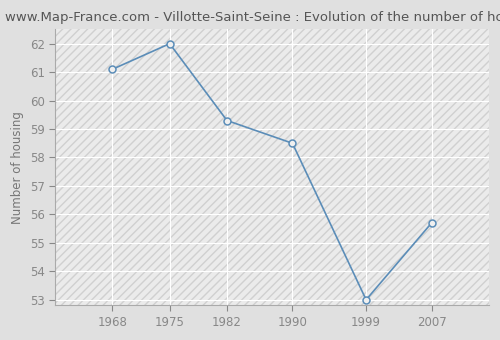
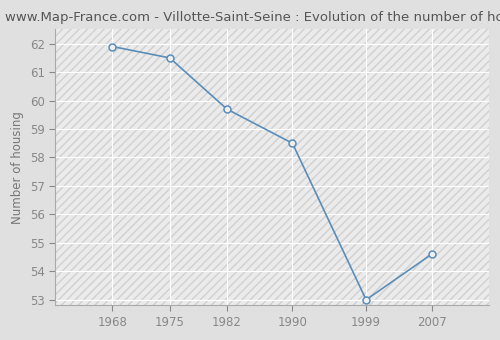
1968: 61.1 -> 61.9
1975: 62.0 -> 61.5
1982: 59.3 -> 59.7
2007: 55.7 -> 54.6
